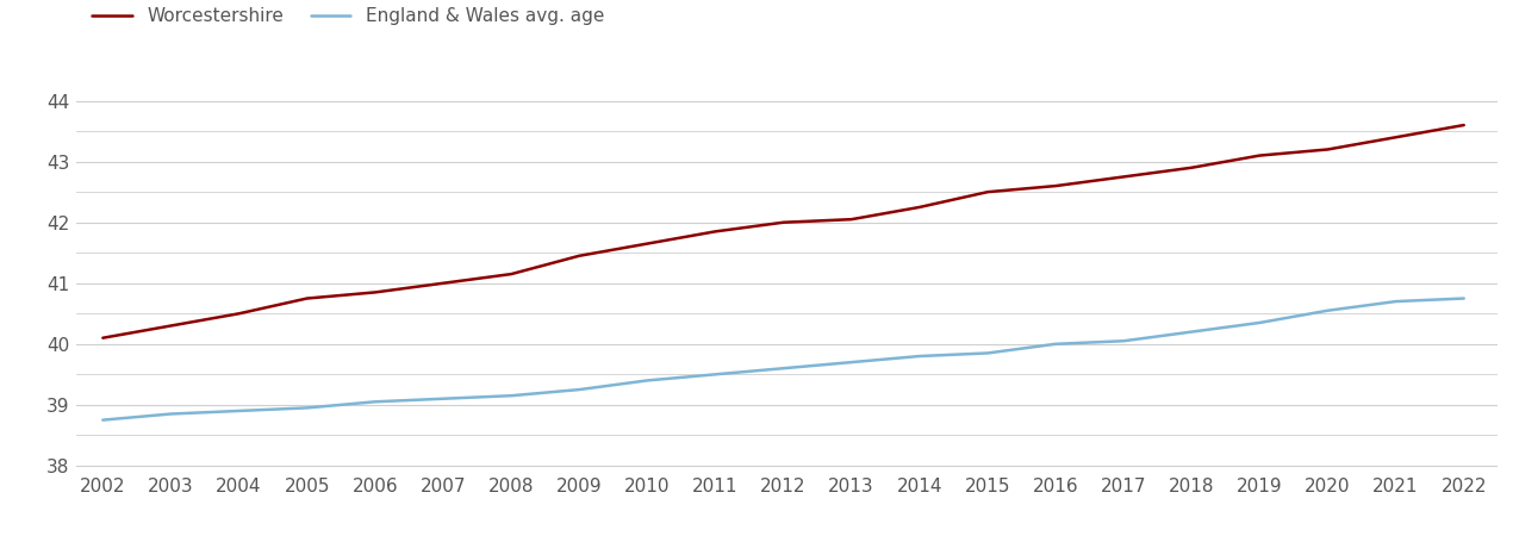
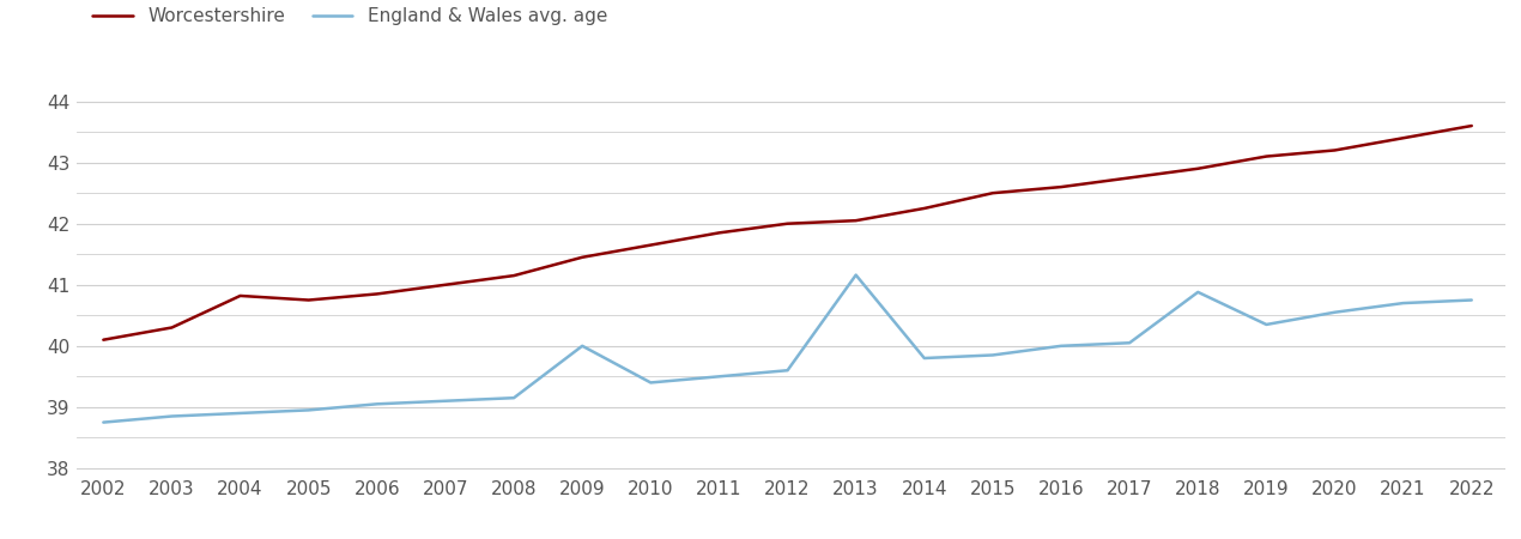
Worcestershire/2004: 40.50 -> 40.82
England & Wales avg. age/2009: 39.25 -> 40.00
England & Wales avg. age/2013: 39.70 -> 41.16
England & Wales avg. age/2018: 40.20 -> 40.88
